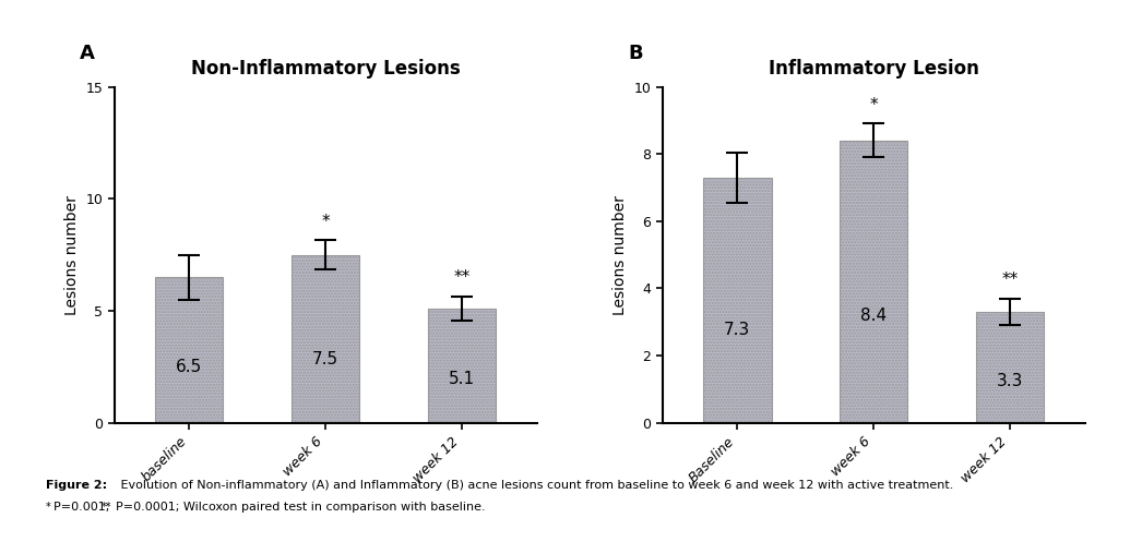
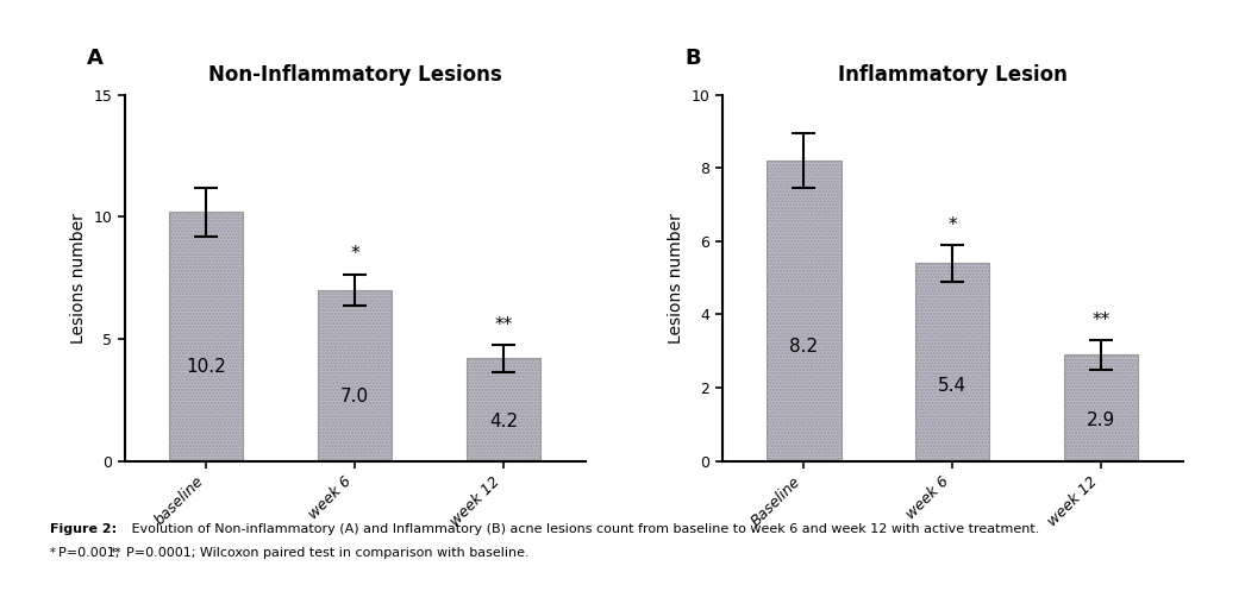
Non-Inflammatory Lesions/baseline: 6.5 -> 10.2
Non-Inflammatory Lesions/week 6: 7.5 -> 7.0
Non-Inflammatory Lesions/week 12: 5.1 -> 4.2
Inflammatory Lesion/Baseline: 7.3 -> 8.2
Inflammatory Lesion/week 6: 8.4 -> 5.4
Inflammatory Lesion/week 12: 3.3 -> 2.9
